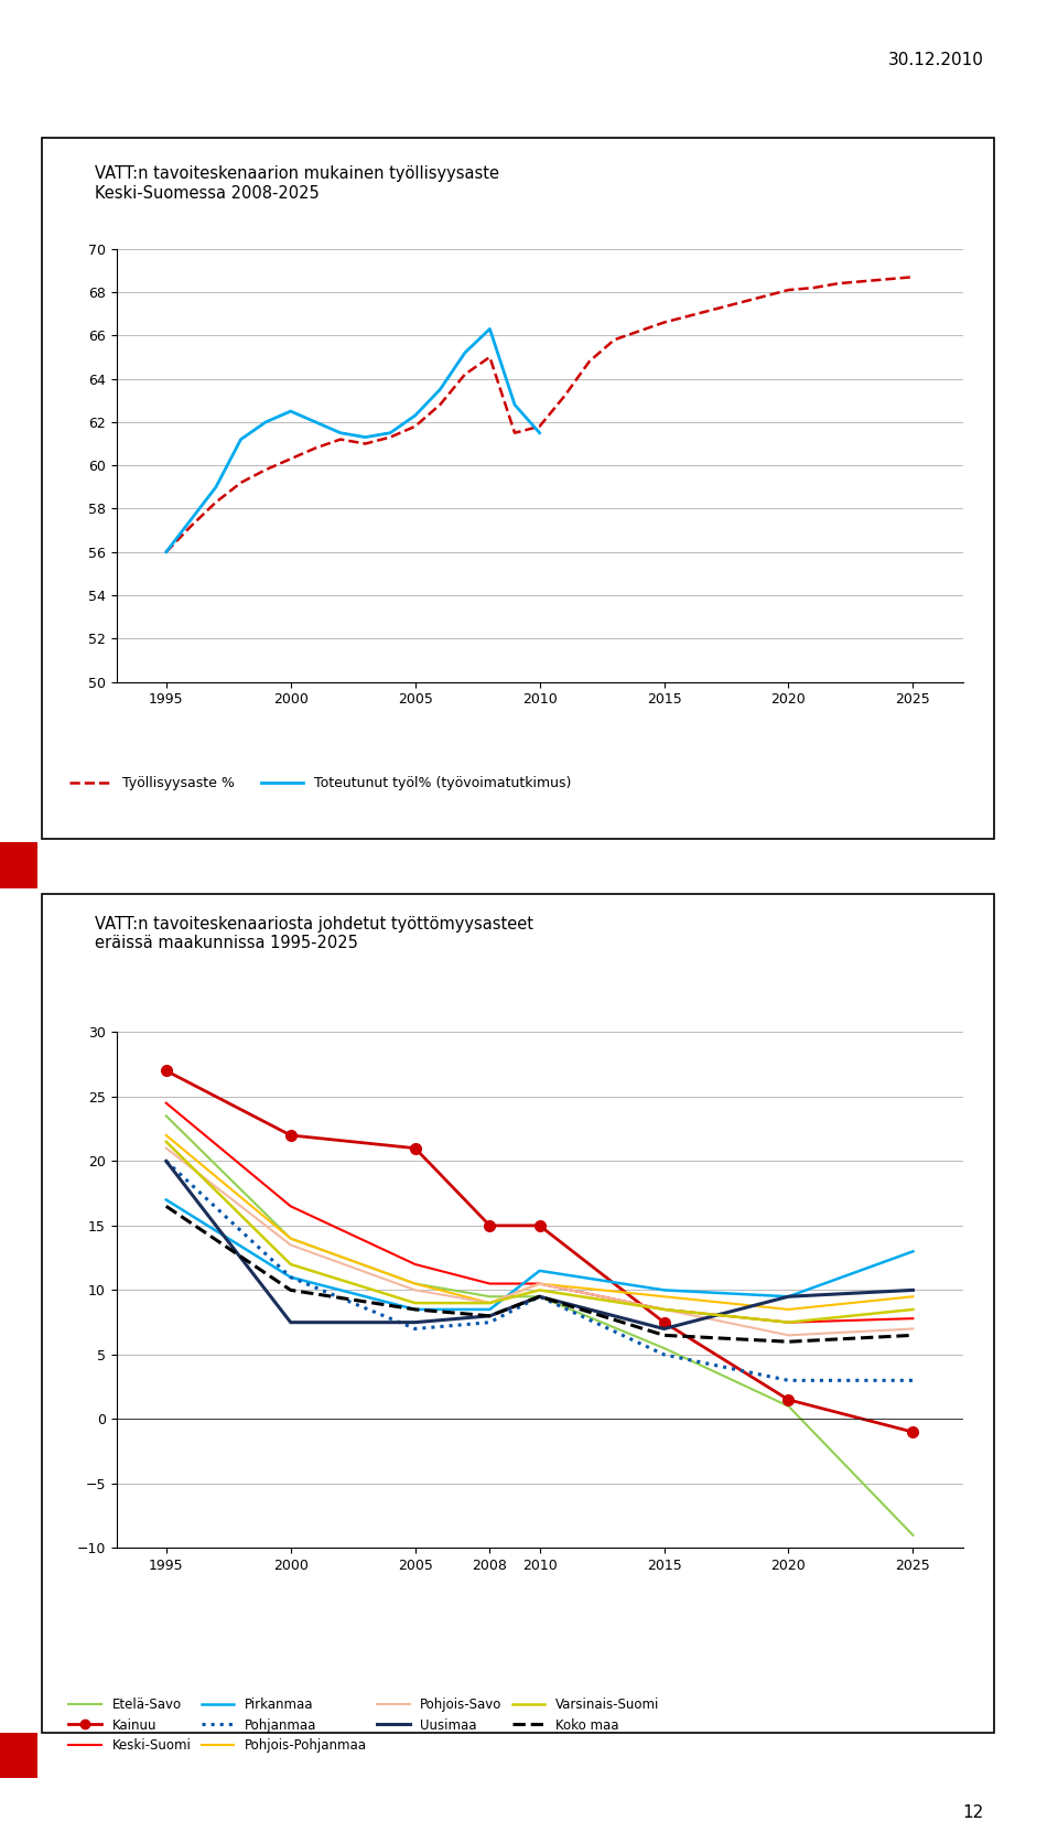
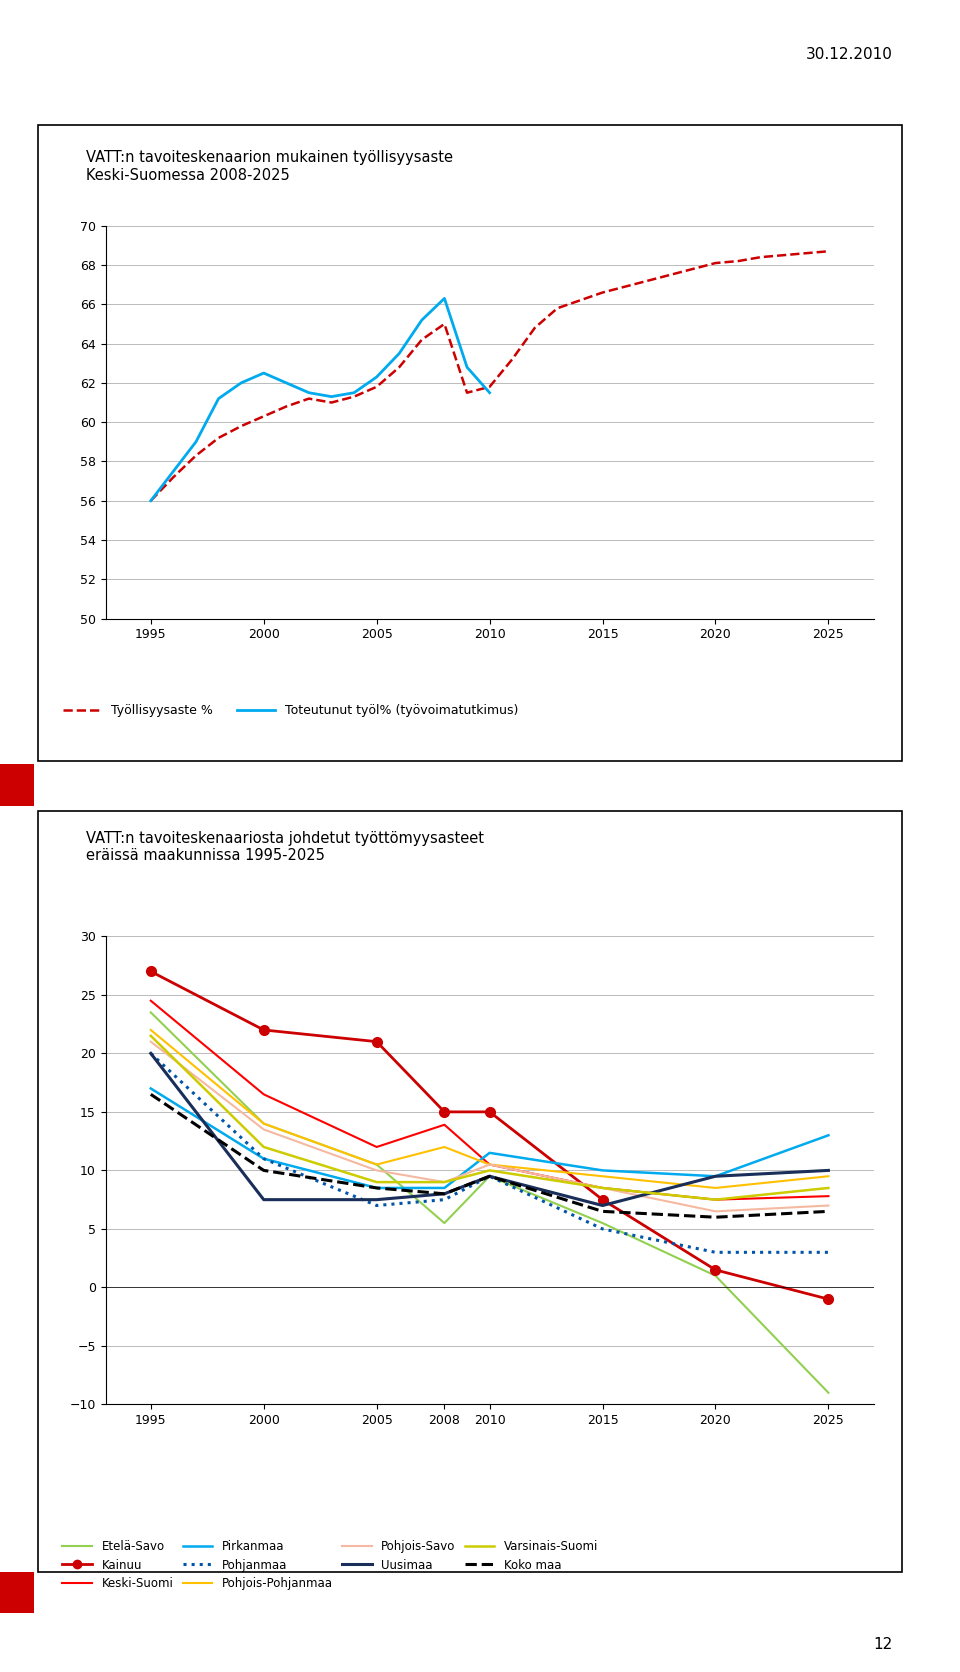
Etelä-Savo/2008: 9.5 -> 5.5
Keski-Suomi/2008: 10.5 -> 13.9
Pohjois-Pohjanmaa/2008: 9.0 -> 12.0
